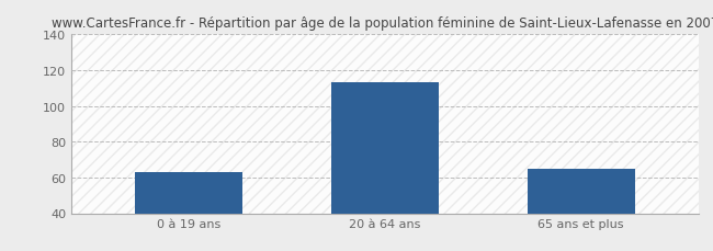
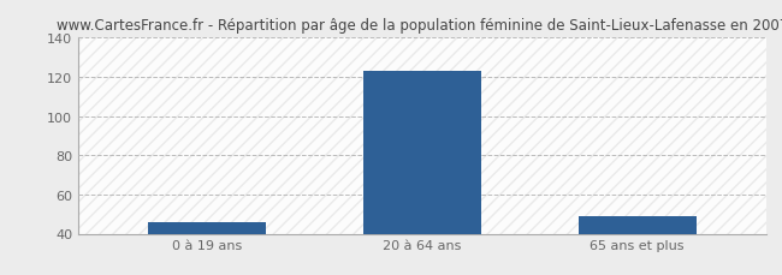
0 à 19 ans: 63 -> 46
20 à 64 ans: 113 -> 123
65 ans et plus: 65 -> 49
